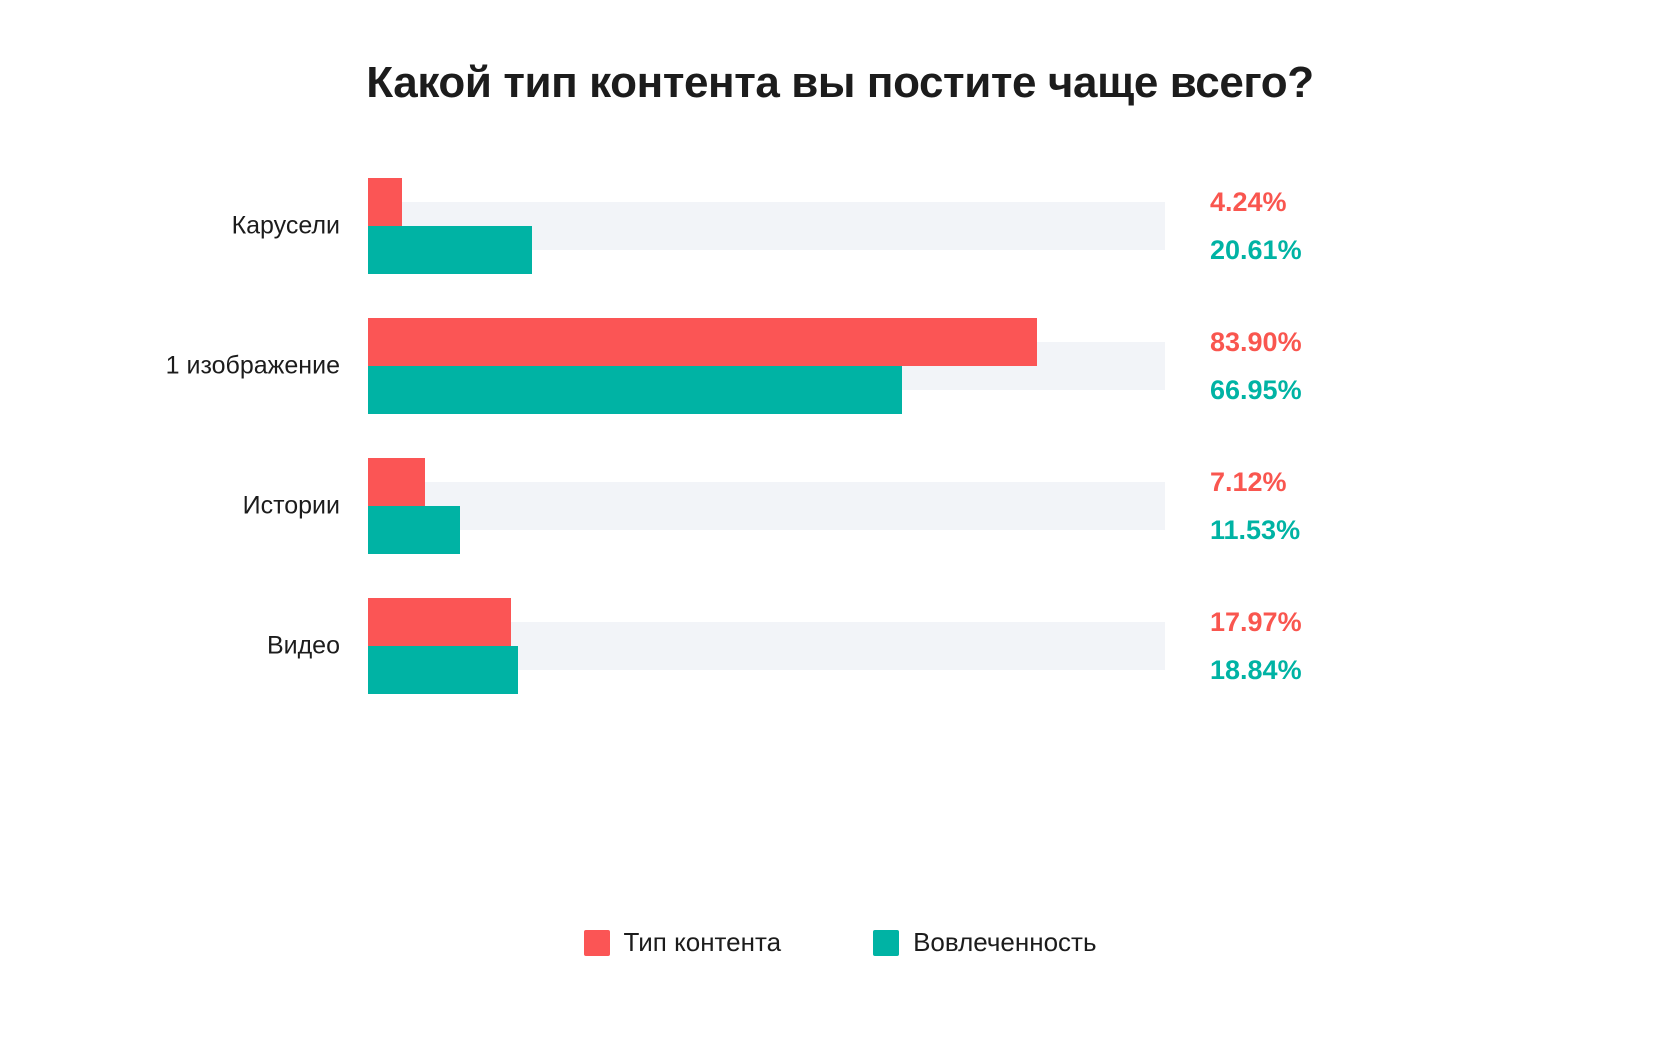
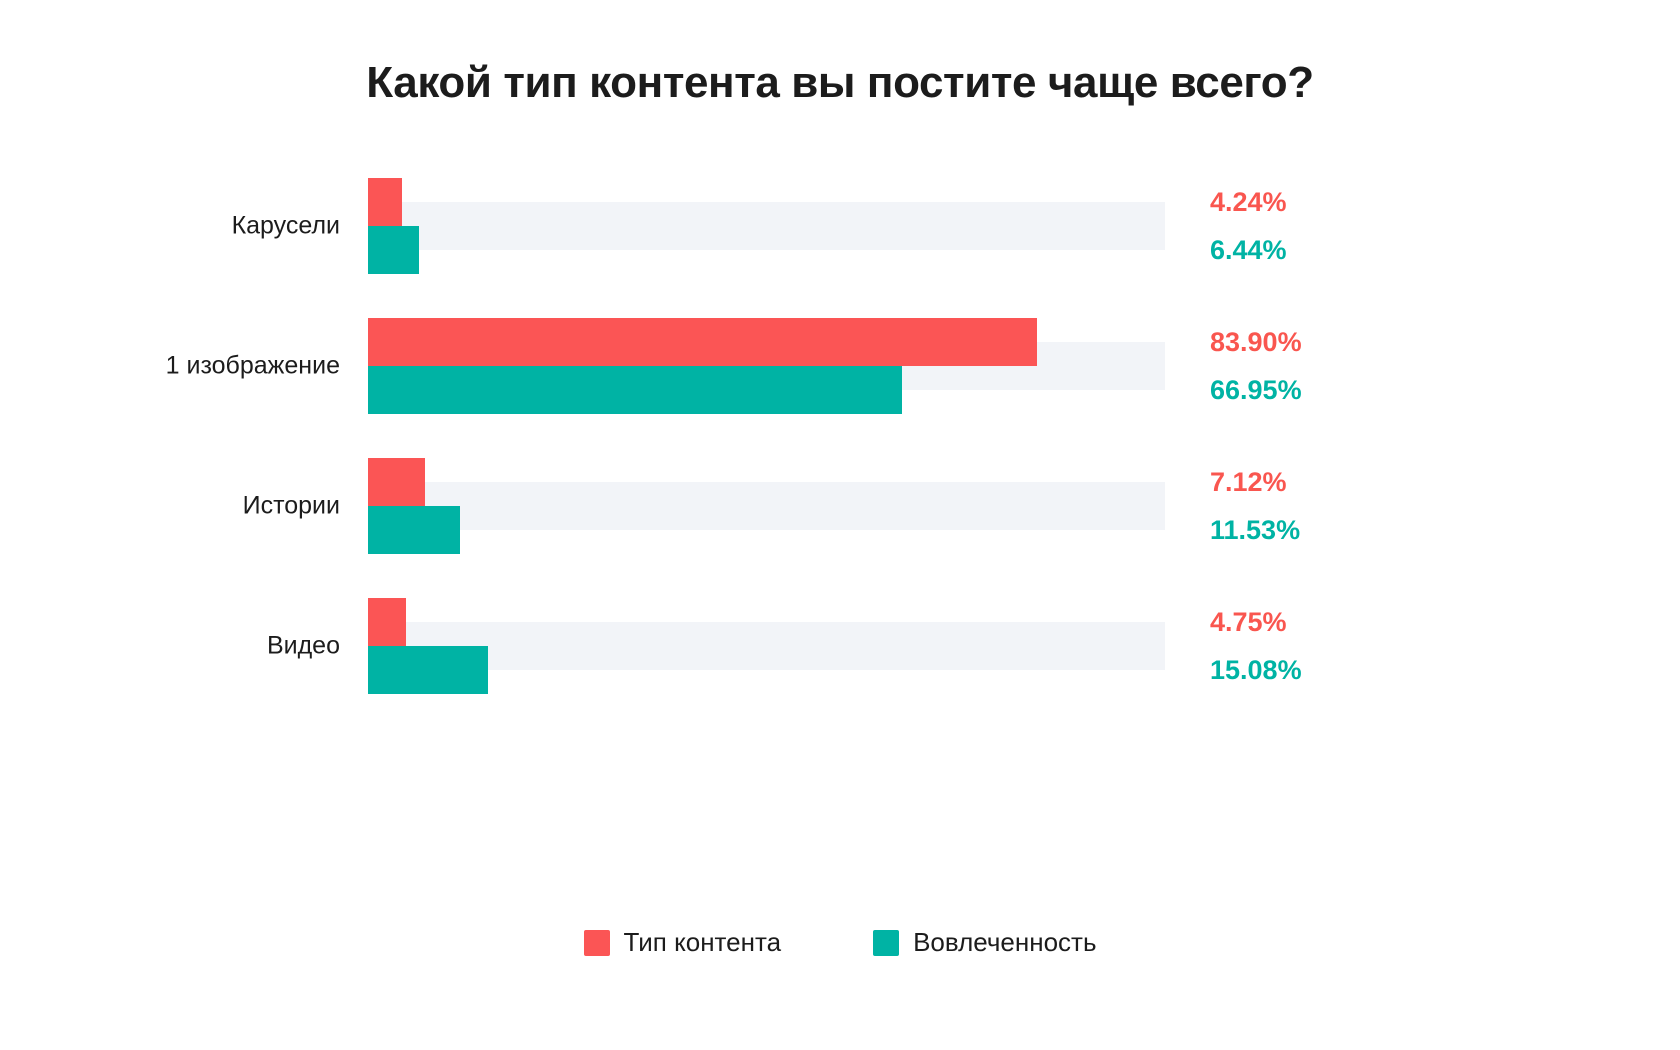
Вовлеченность/Карусели: 20.61% -> 6.44%
Тип контента/Видео: 17.97% -> 4.75%
Вовлеченность/Видео: 18.84% -> 15.08%
